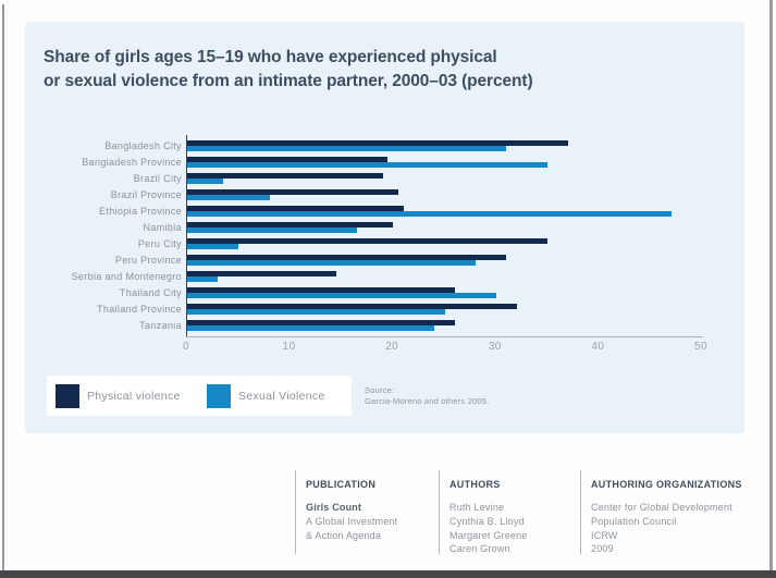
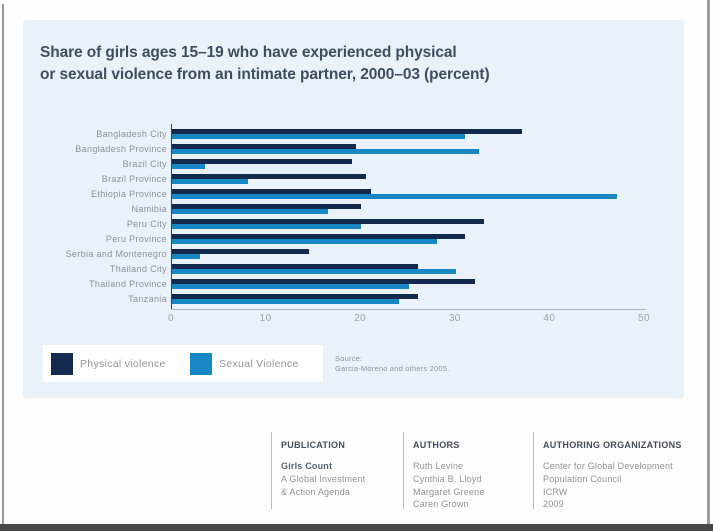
Sexual Violence/Bangladesh Province: 35 -> 32
Physical violence/Peru City: 35 -> 33
Sexual Violence/Peru City: 5 -> 20
